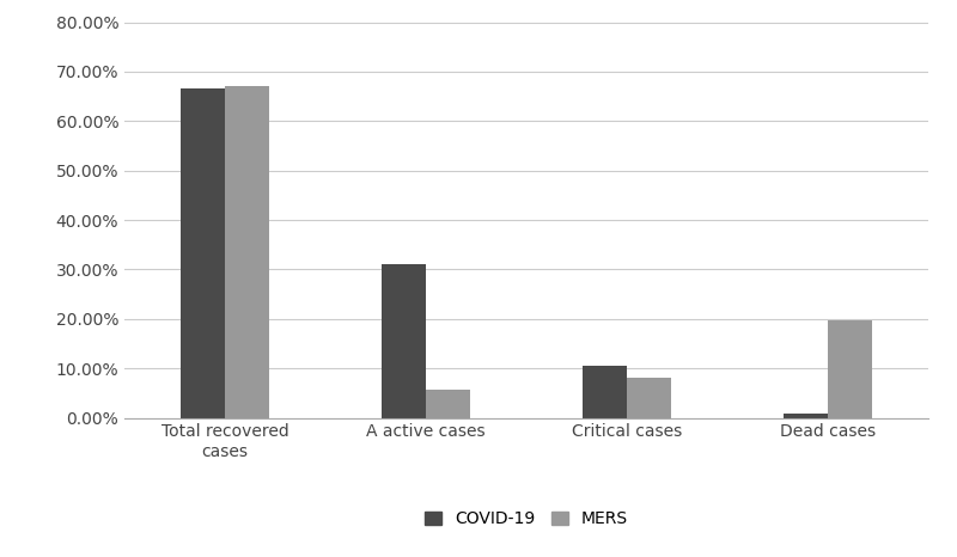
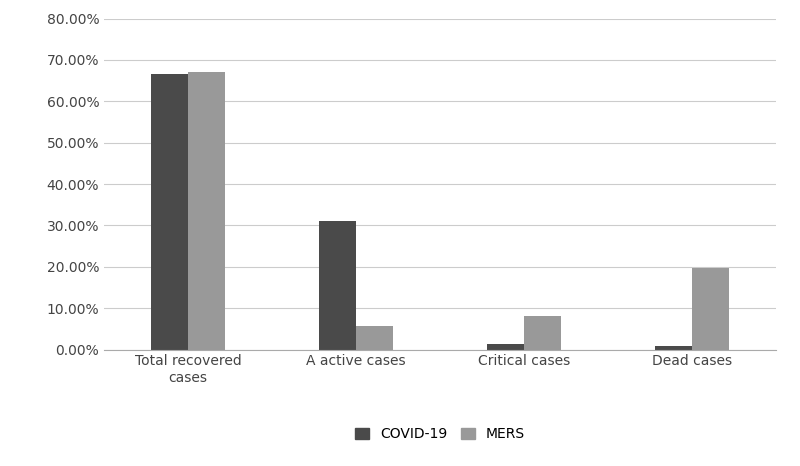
COVID-19/Critical cases: 10.5% -> 1.4%
